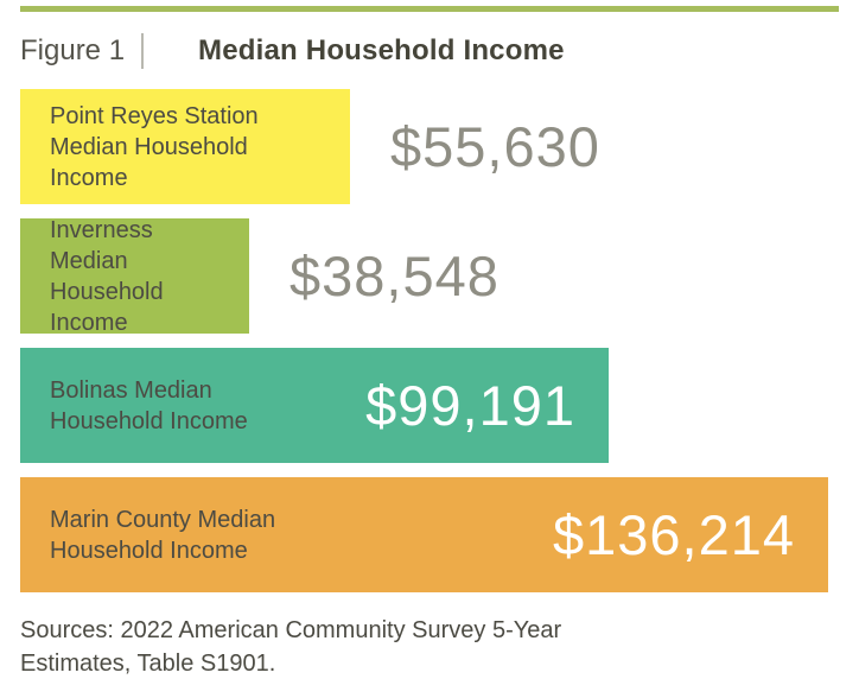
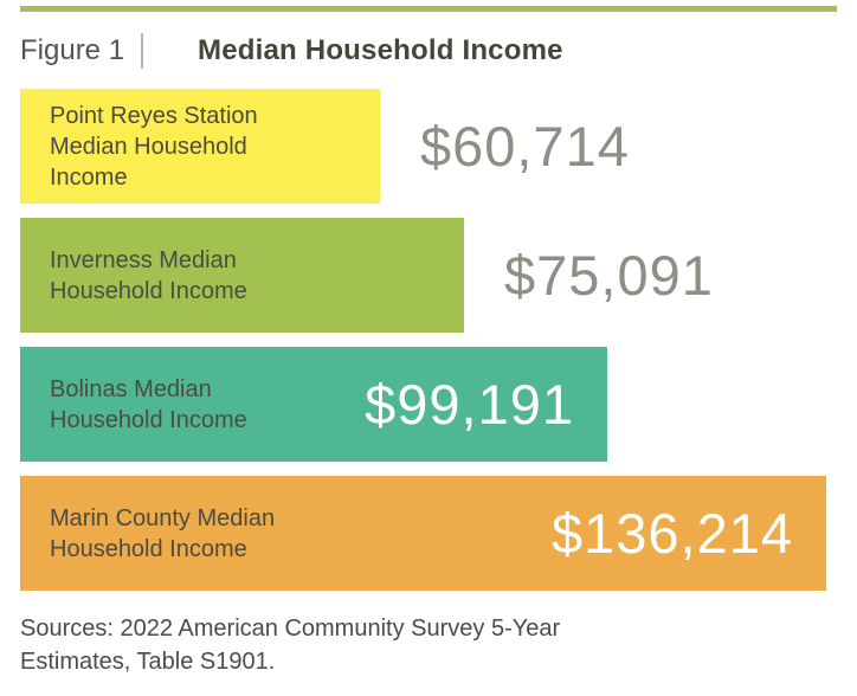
Point Reyes Station Median Household Income: $55,630 -> $60,714
Inverness Median Household Income: $38,548 -> $75,091
